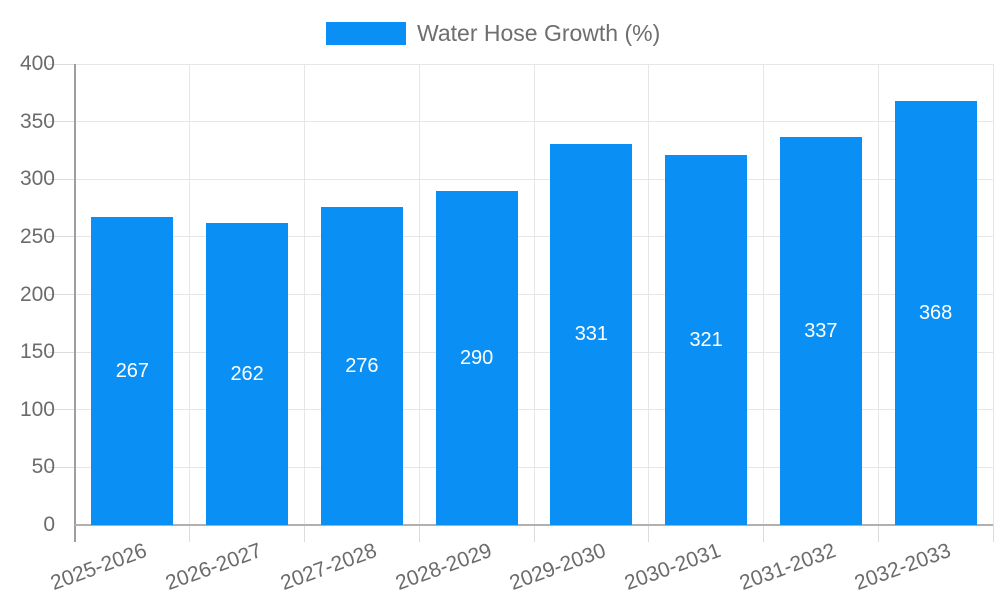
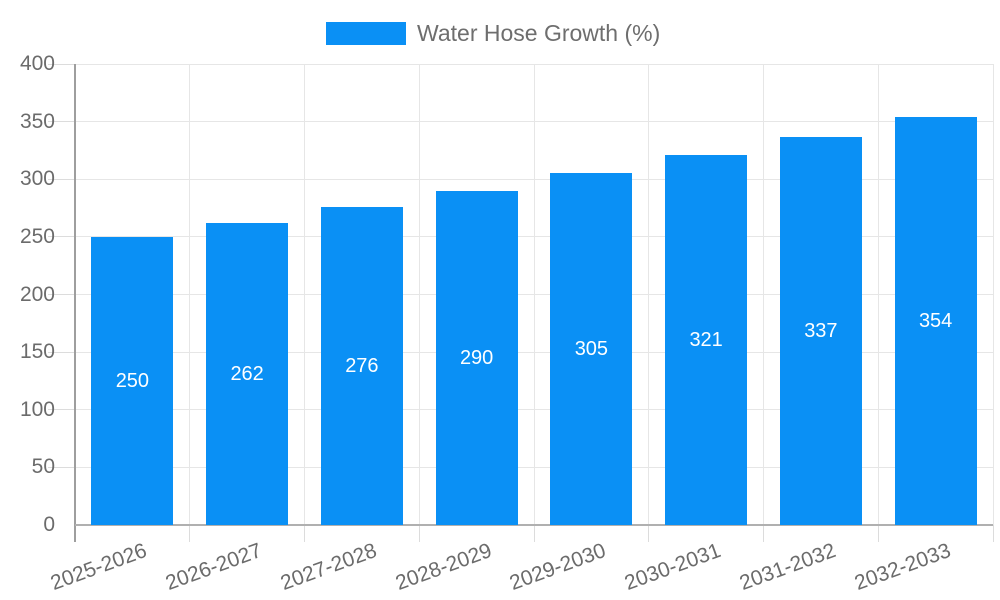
2025-2026: 267 -> 250
2029-2030: 331 -> 305
2032-2033: 368 -> 354
